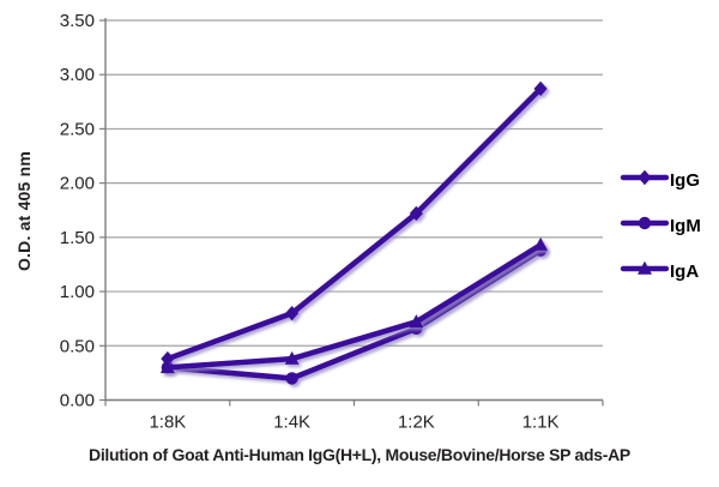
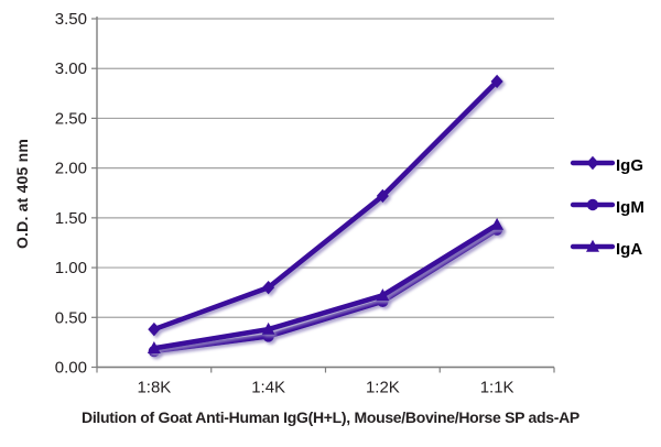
IgM/1:8K: 0.3 -> 0.2
IgA/1:8K: 0.3 -> 0.2
IgM/1:4K: 0.2 -> 0.3
